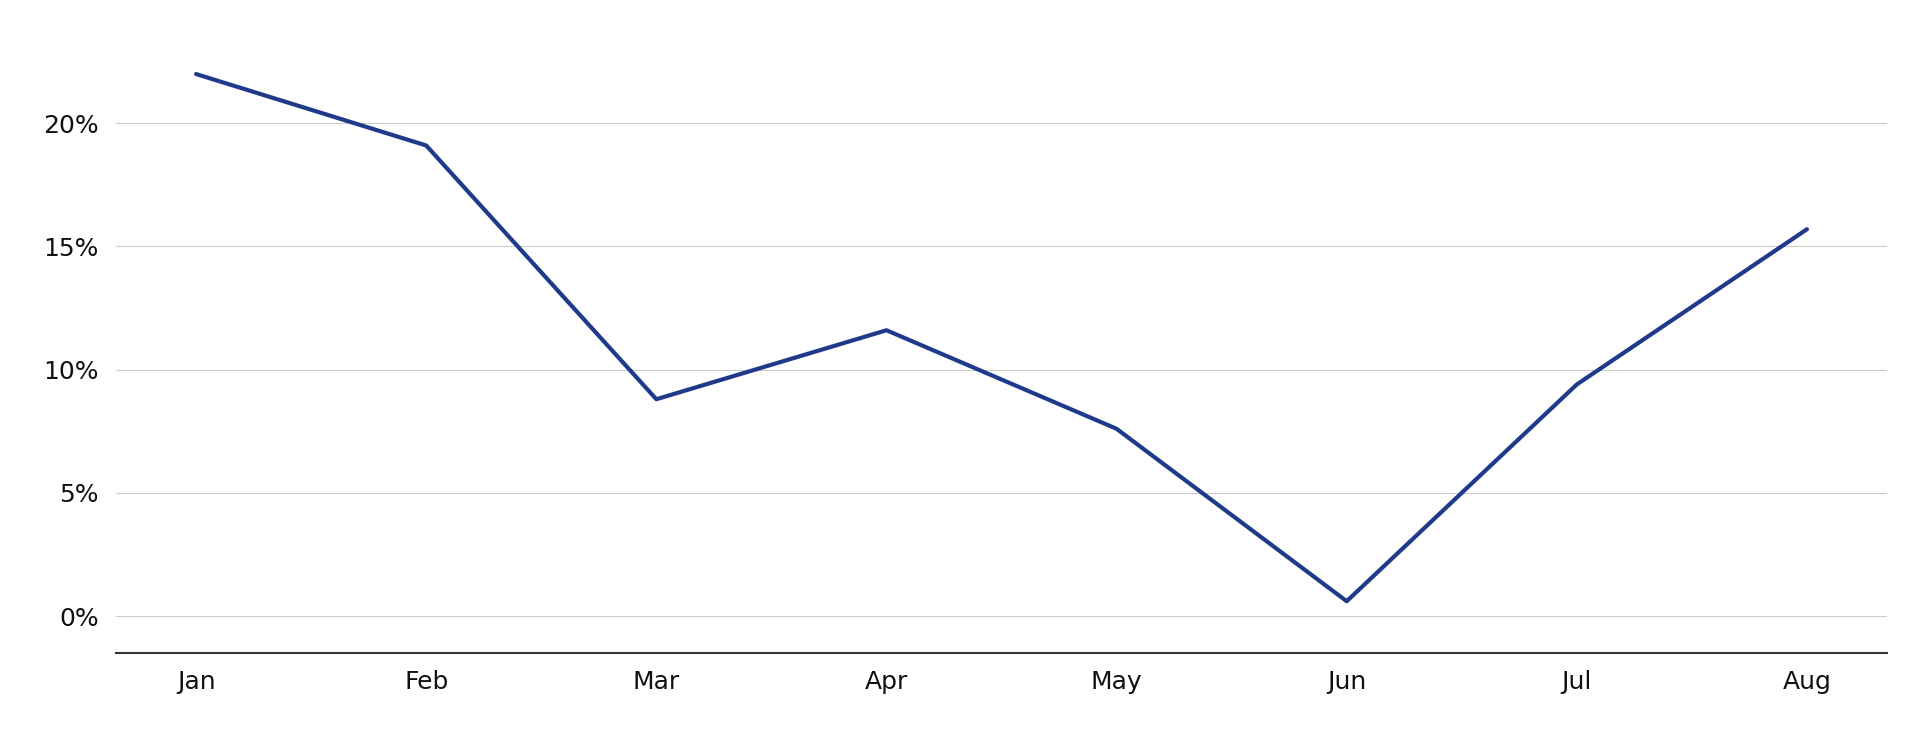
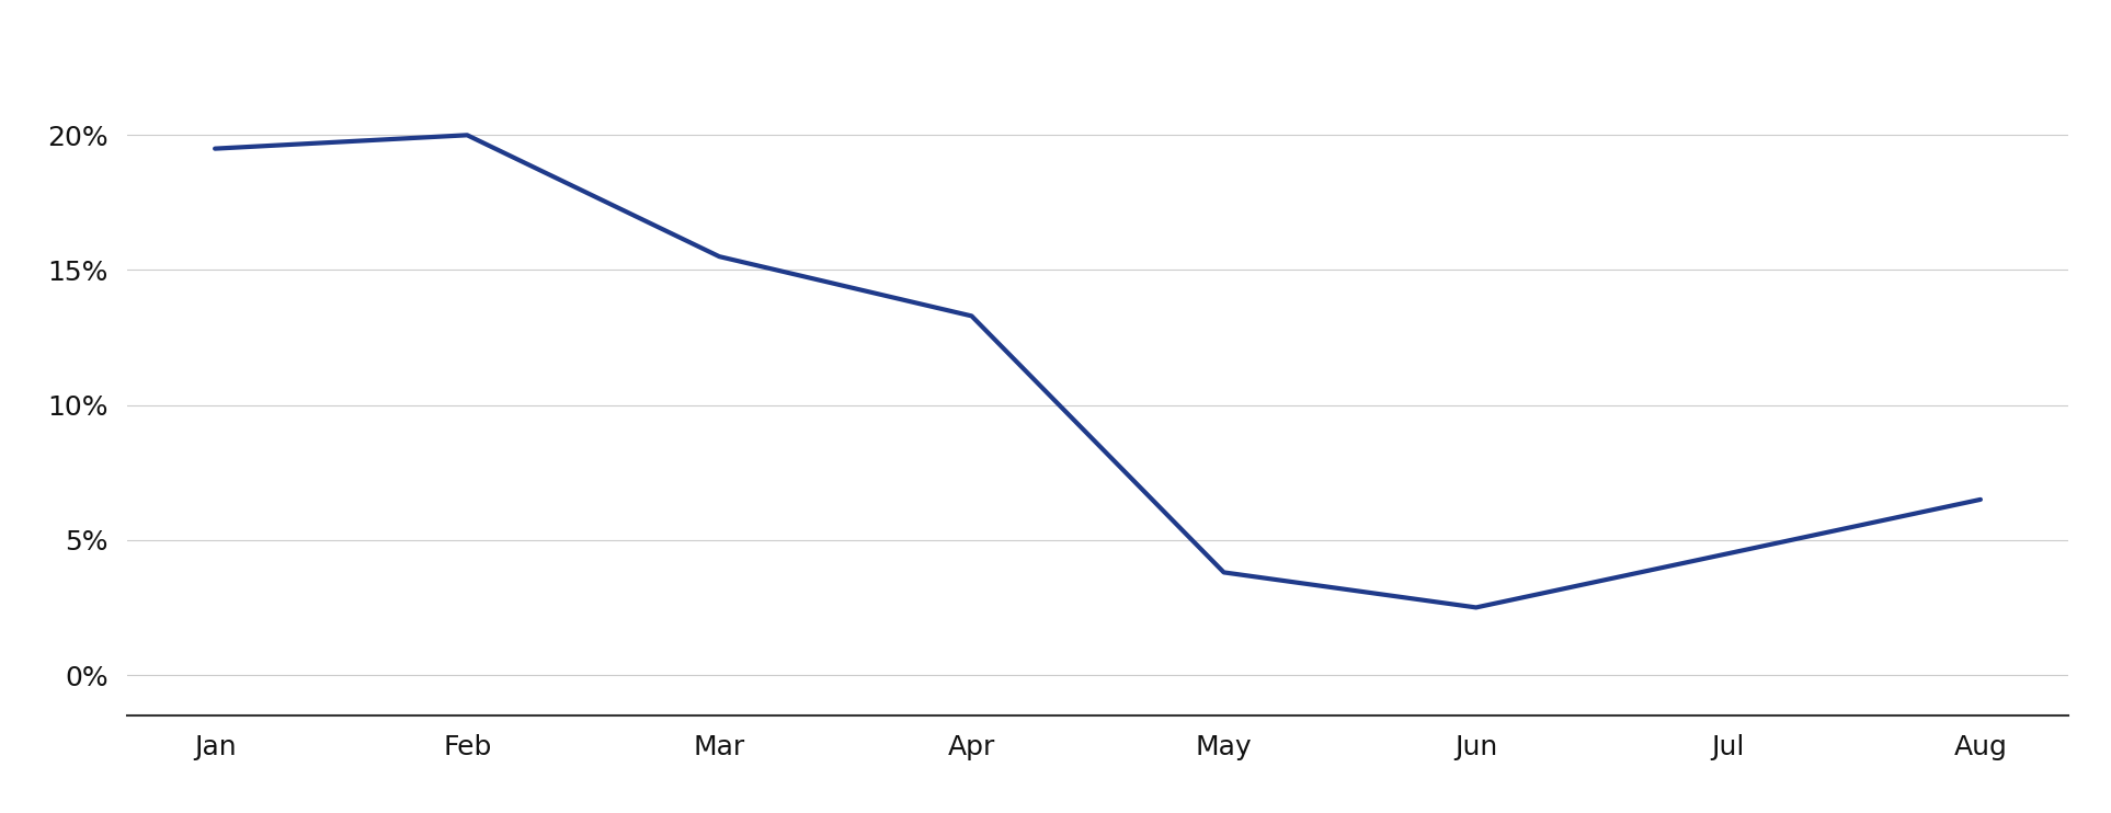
Jan: 22.0% -> 19.5%
Feb: 19.1% -> 20.0%
Mar: 8.8% -> 15.5%
Apr: 11.6% -> 13.3%
May: 7.6% -> 3.8%
Jun: 0.6% -> 2.5%
Jul: 9.4% -> 4.5%
Aug: 15.7% -> 6.5%
